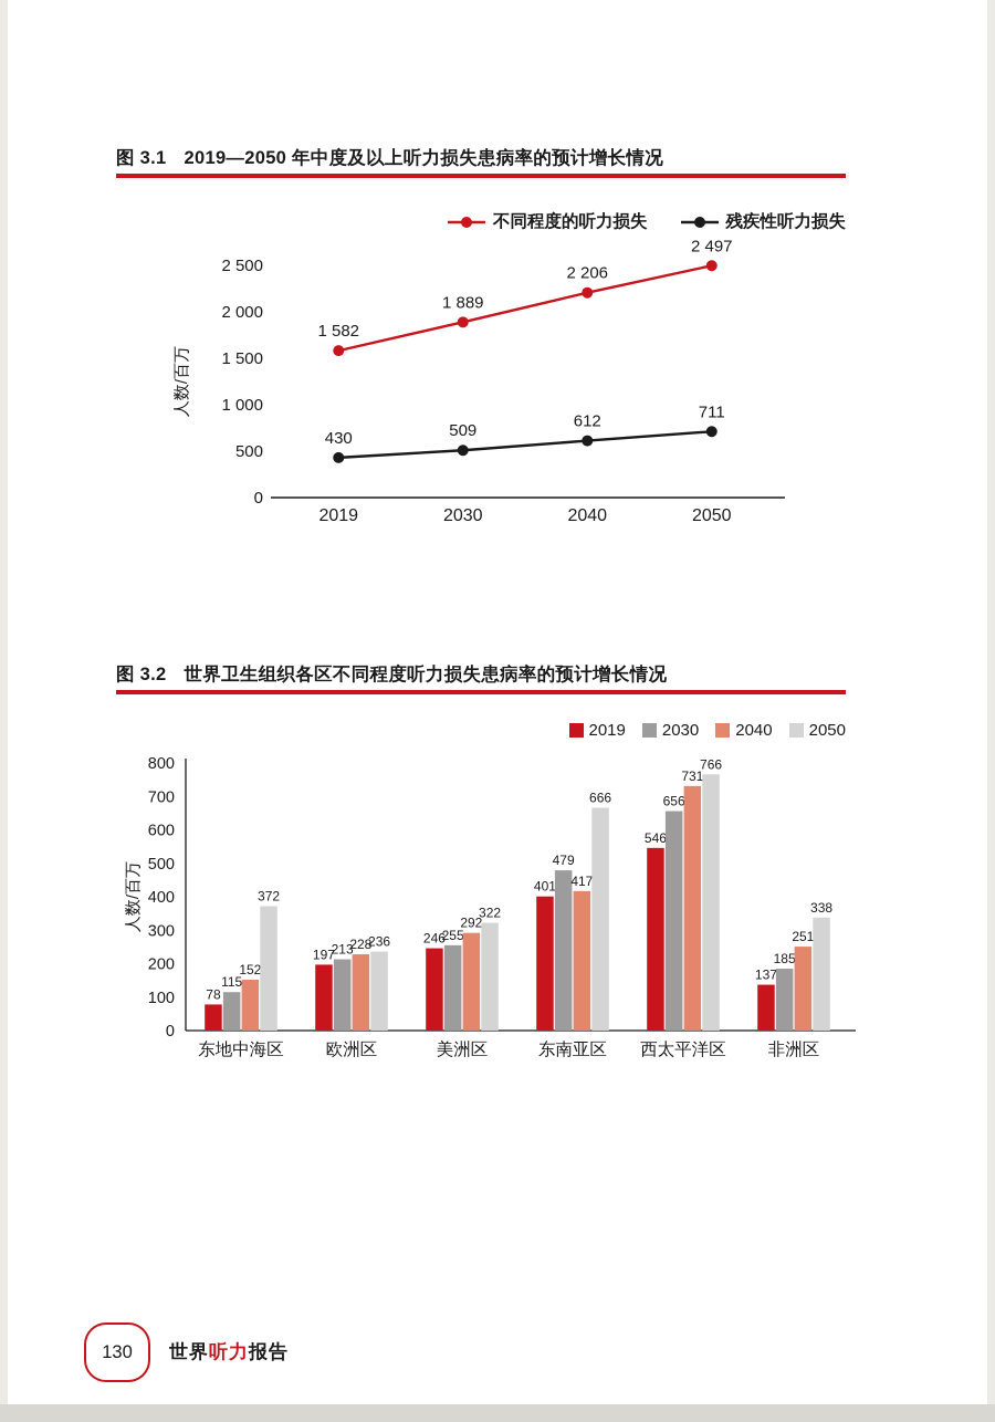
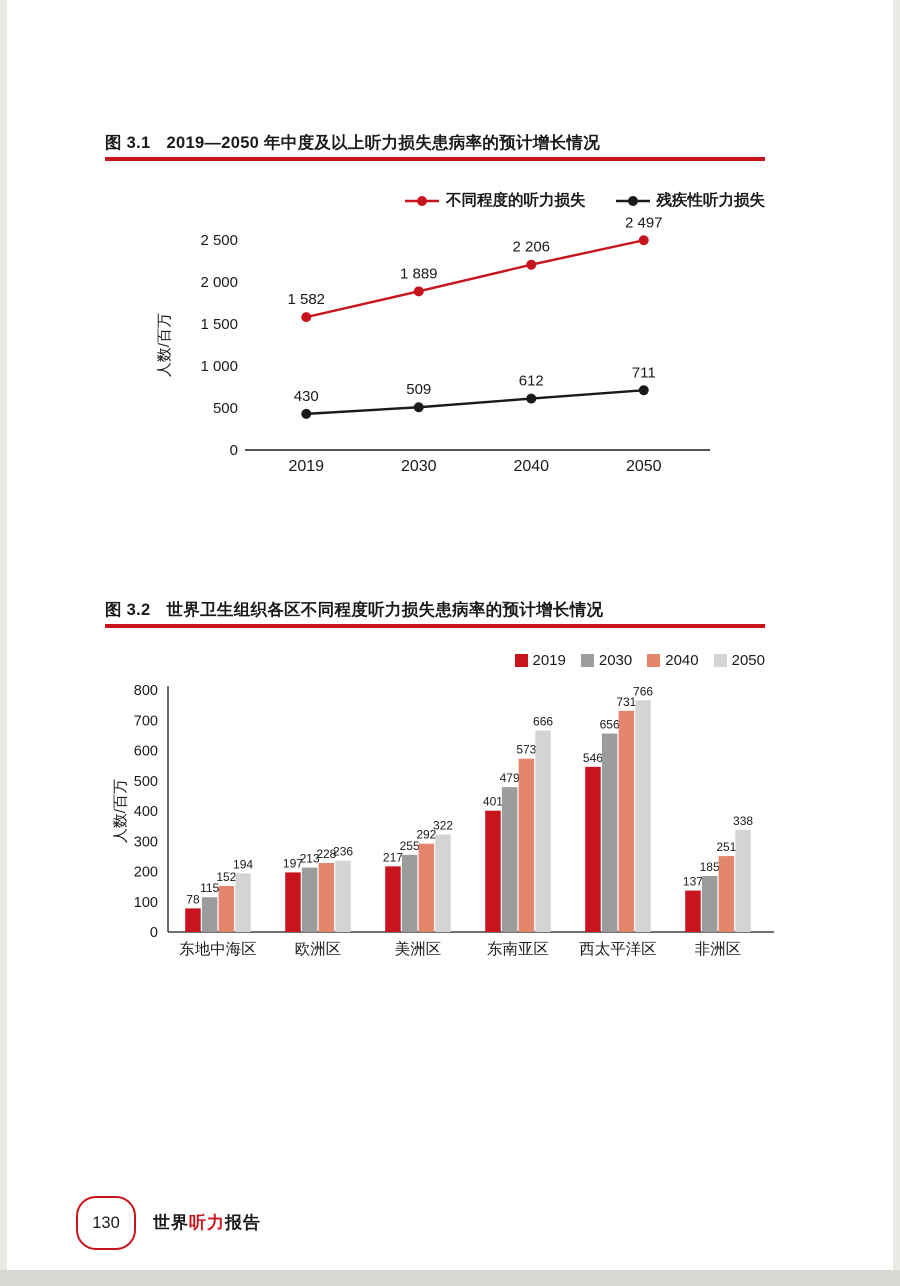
世界卫生组织各区不同程度听力损失患病率的预计增长情况/2050/东地中海区: 372 -> 194
世界卫生组织各区不同程度听力损失患病率的预计增长情况/2019/美洲区: 246 -> 217
世界卫生组织各区不同程度听力损失患病率的预计增长情况/2040/东南亚区: 417 -> 573
